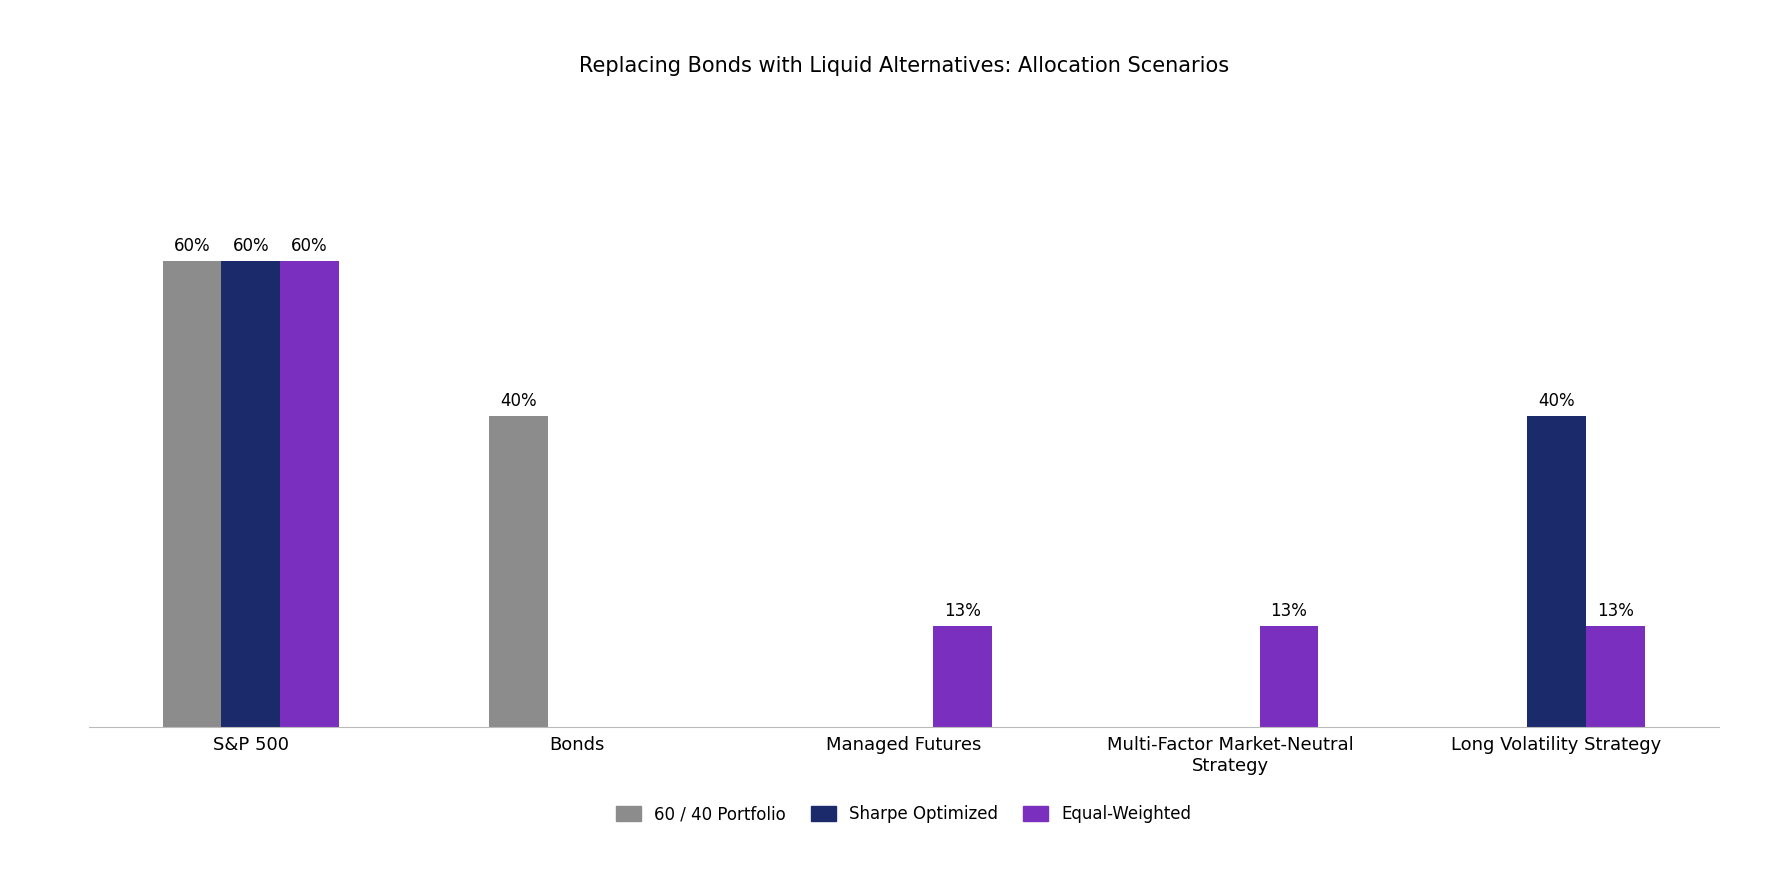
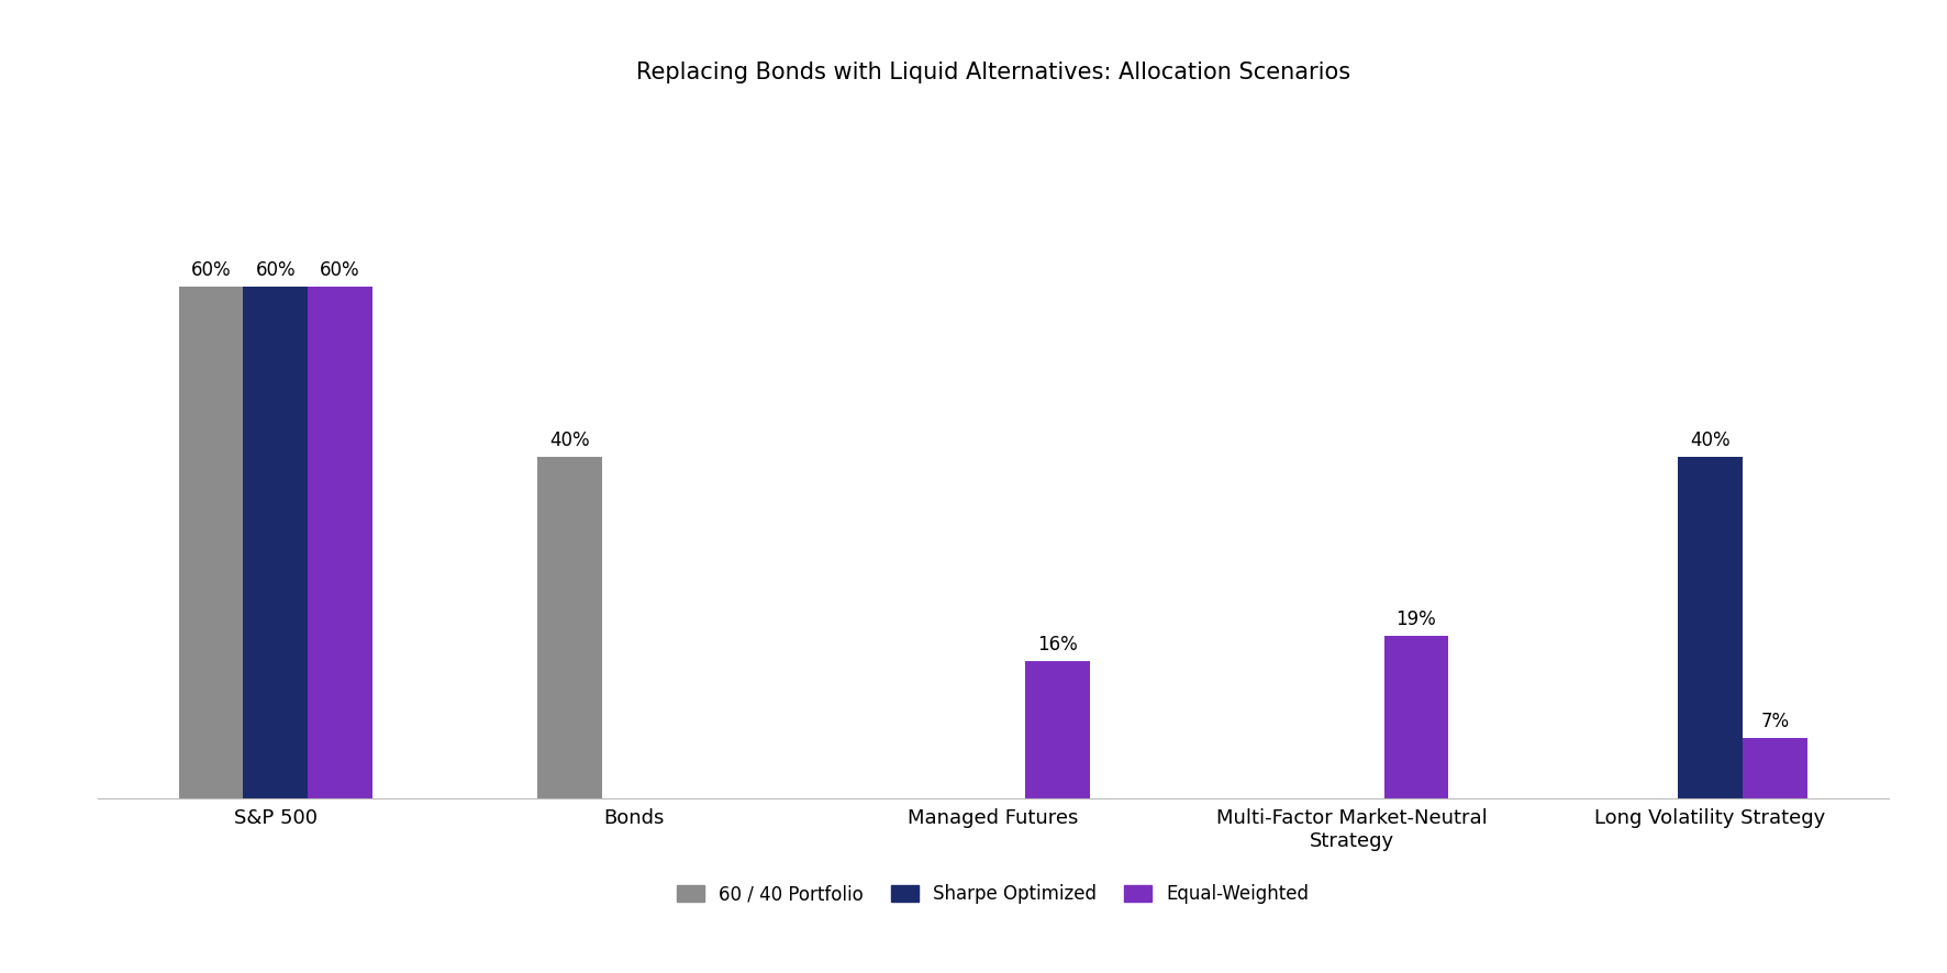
Equal-Weighted/Managed Futures: 13% -> 16%
Equal-Weighted/Multi-Factor Market-Neutral Strategy: 13% -> 19%
Equal-Weighted/Long Volatility Strategy: 13% -> 7%
